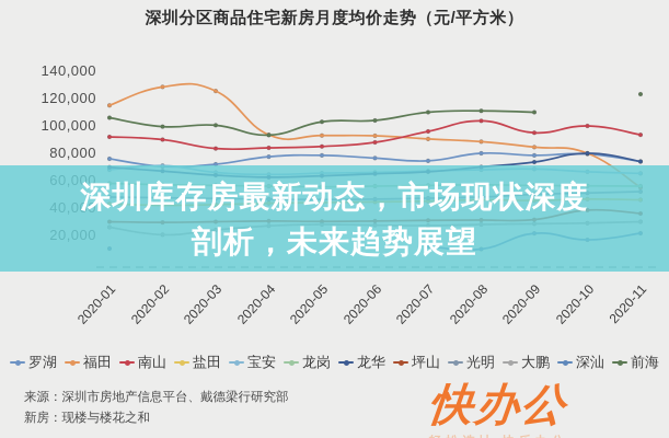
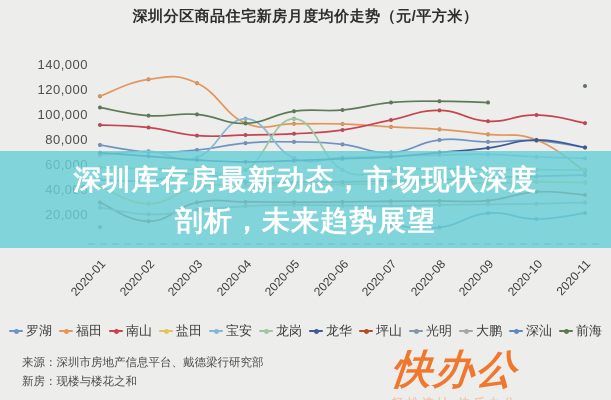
盐田/2020-02: 42000 -> 29000
坪山/2020-02: 30000 -> 15000
光明/2020-03: 47000 -> 53000
宝安/2020-04: 64000 -> 97000
龙岗/2020-05: 56000 -> 97000
罗湖/2020-07: 74000 -> 70000
